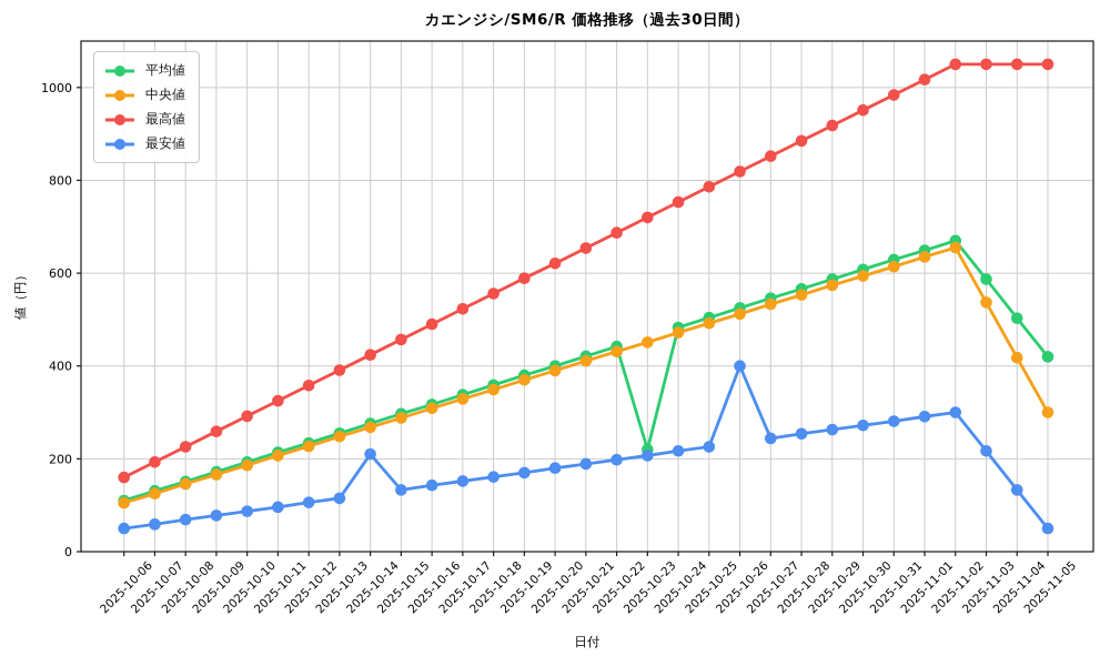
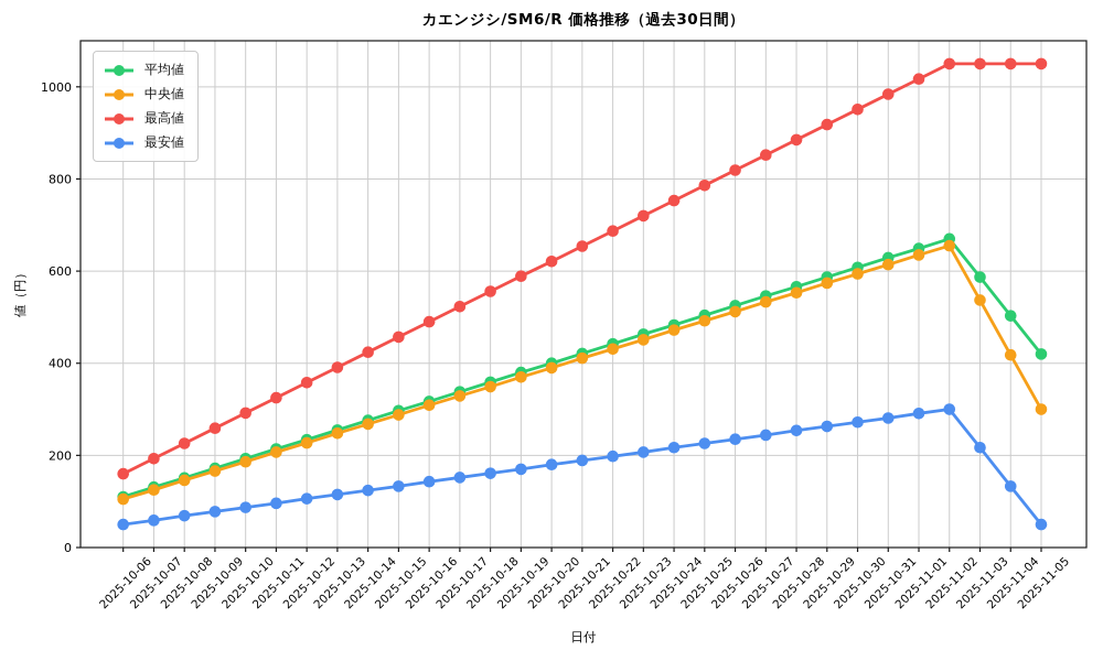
最安値/2025-10-14: 210 -> 120
平均値/2025-10-23: 220 -> 460
最安値/2025-10-26: 400 -> 240
